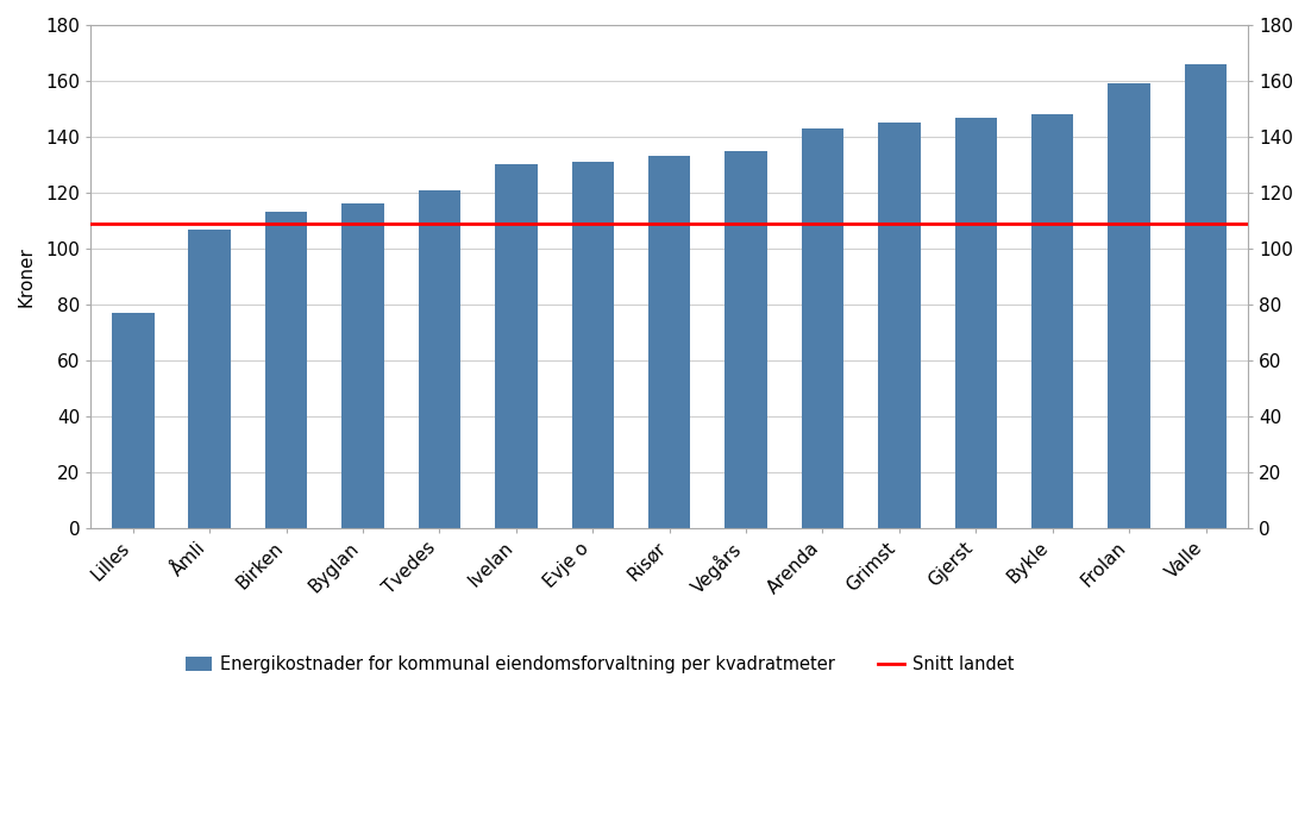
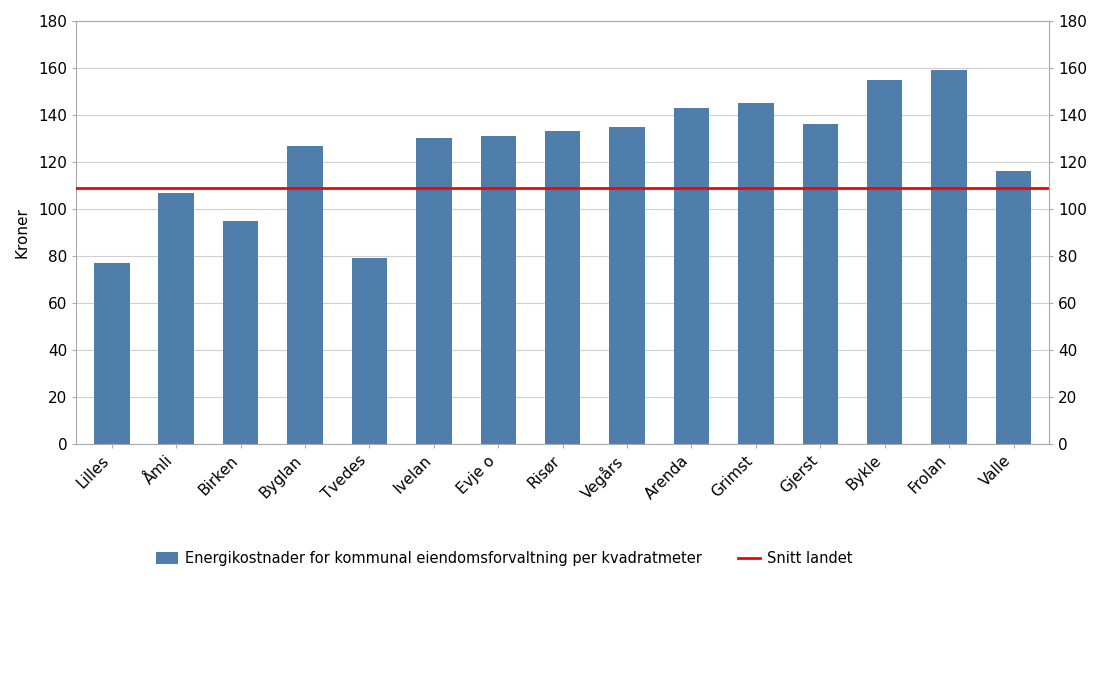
Birken: 113 -> 95
Byglan: 116 -> 127
Tvedes: 121 -> 79
Gjerst: 147 -> 136
Bykle: 148 -> 155
Valle: 166 -> 116
